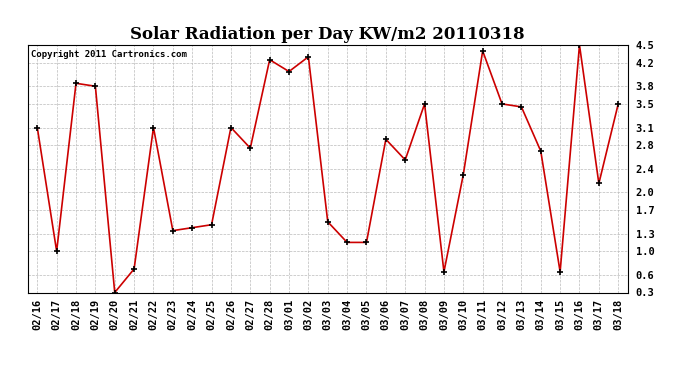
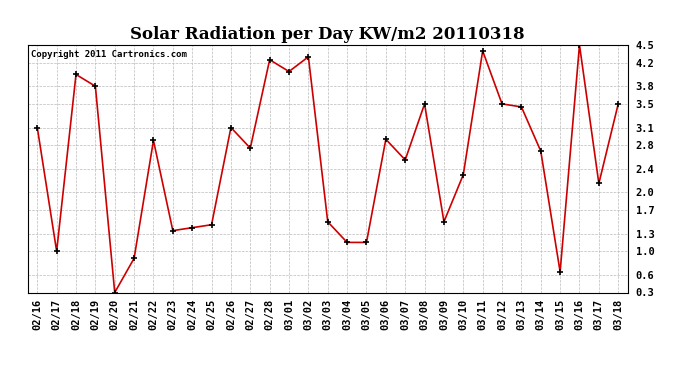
02/18: 3.85 -> 4.00
02/21: 0.70 -> 0.88
02/22: 3.10 -> 2.88
03/09: 0.65 -> 1.50
